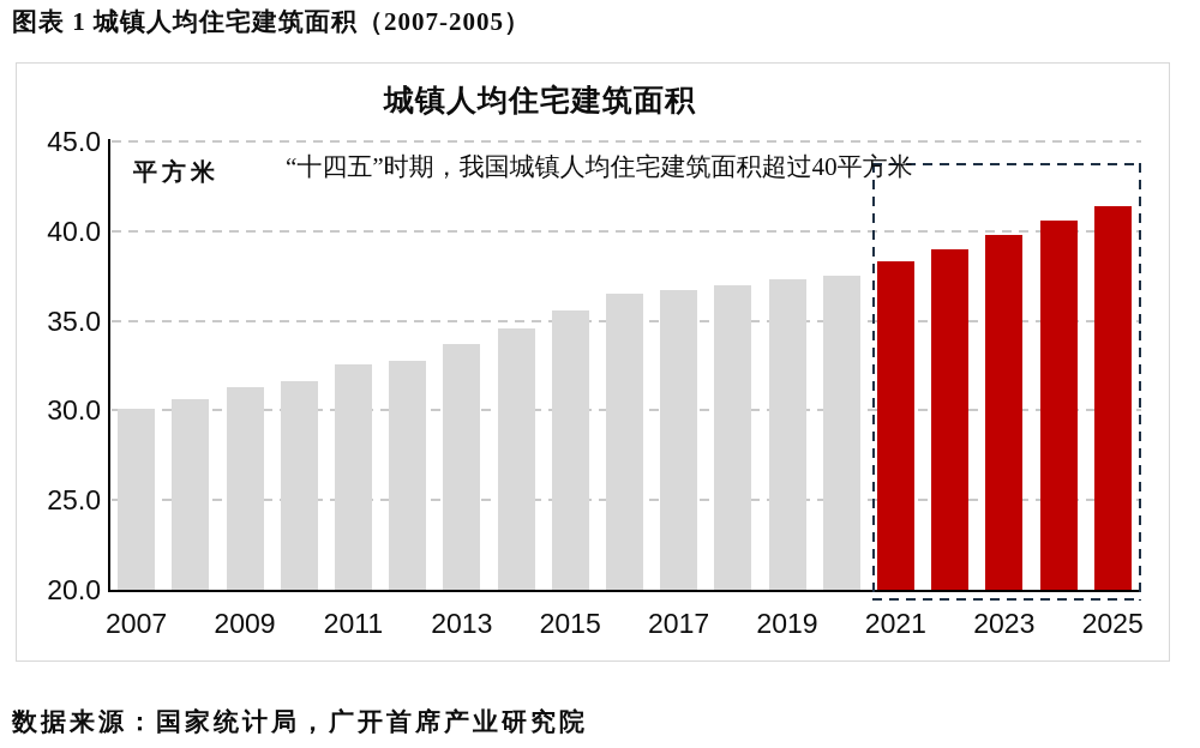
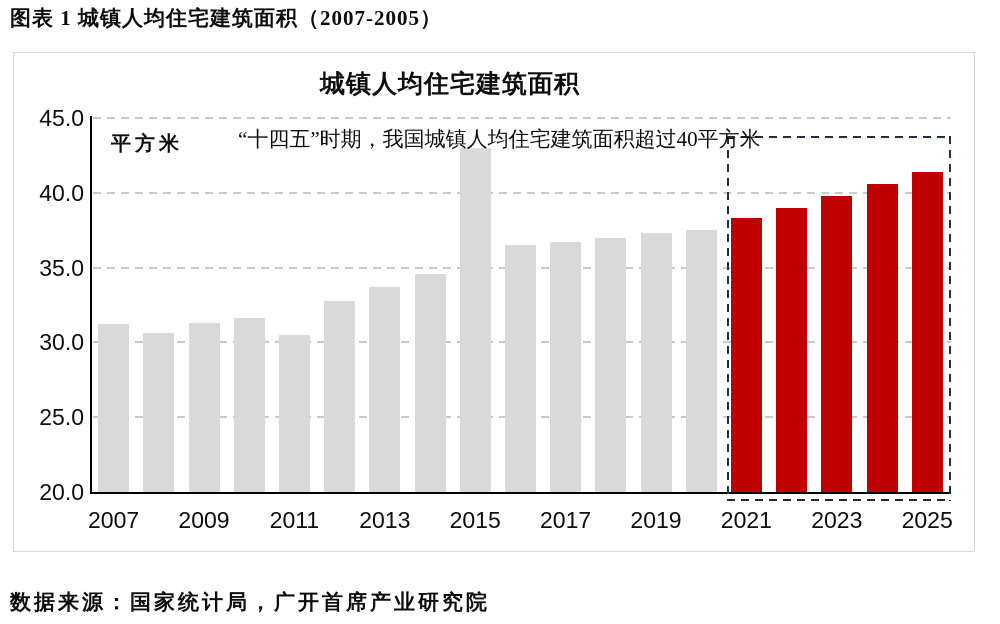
2007: 30.1 -> 31.2
2011: 32.6 -> 30.5
2015: 35.6 -> 43.0
